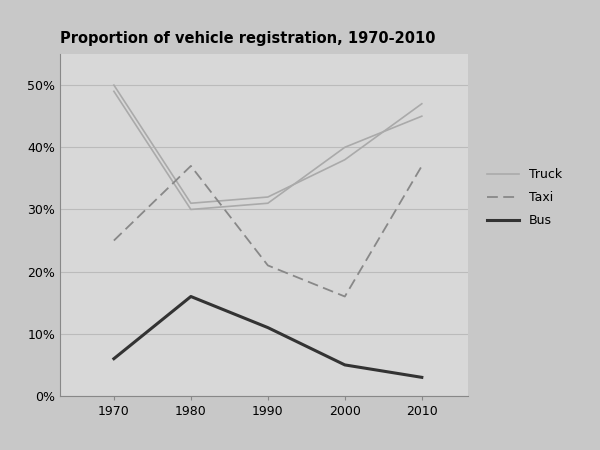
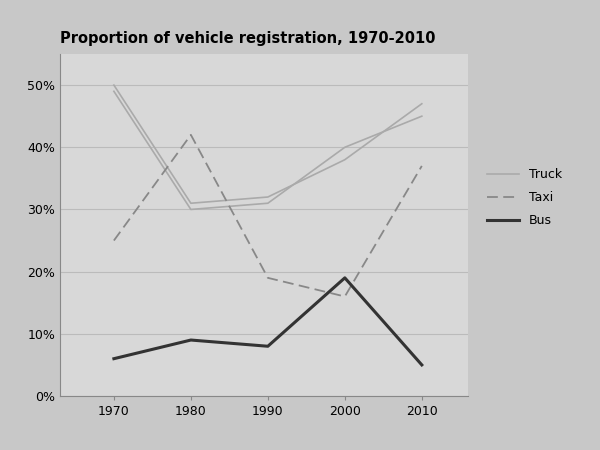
Taxi/1980: 37% -> 42%
Bus/1980: 16% -> 9%
Taxi/1990: 21% -> 19%
Bus/1990: 11% -> 8%
Bus/2000: 5% -> 19%
Bus/2010: 3% -> 5%
